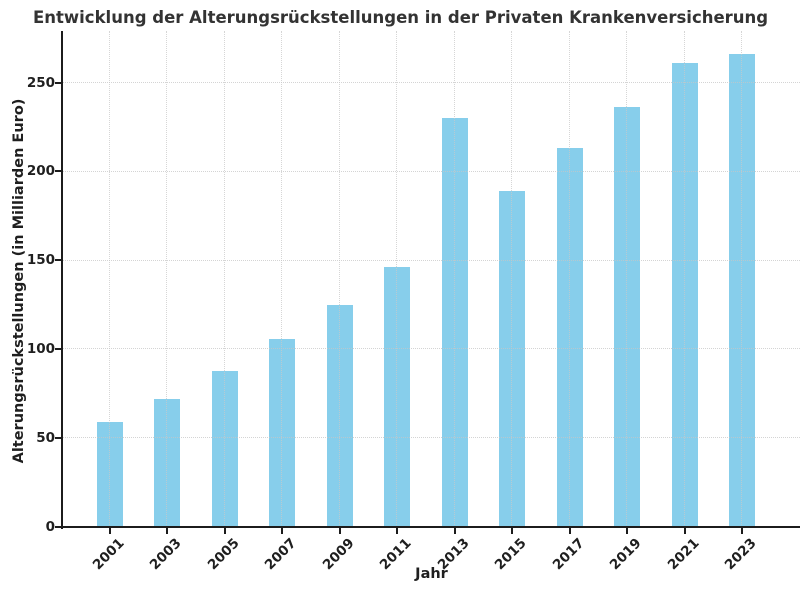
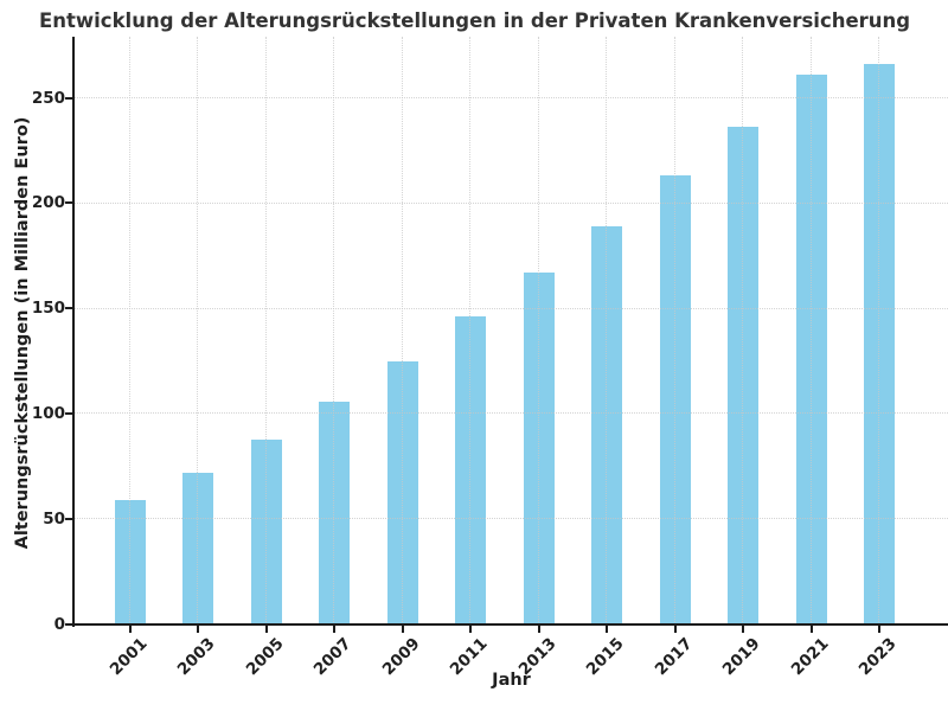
2013: 230 -> 167
